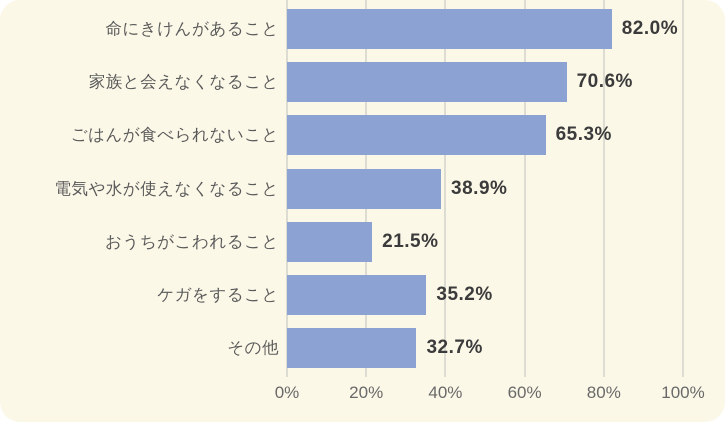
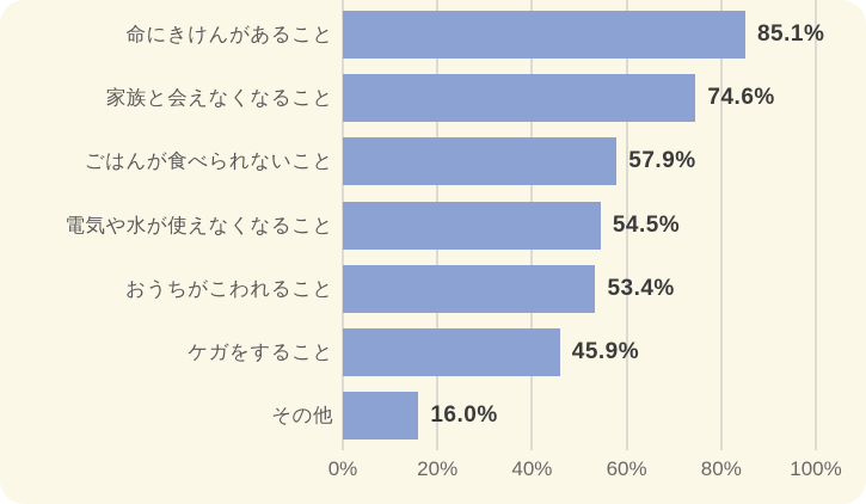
命にきけんがあること: 82.0% -> 85.1%
家族と会えなくなること: 70.6% -> 74.6%
ごはんが食べられないこと: 65.3% -> 57.9%
電気や水が使えなくなること: 38.9% -> 54.5%
おうちがこわれること: 21.5% -> 53.4%
ケガをすること: 35.2% -> 45.9%
その他: 32.7% -> 16.0%
